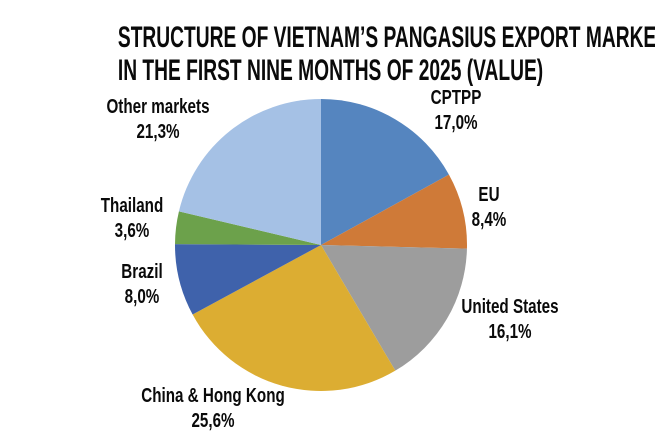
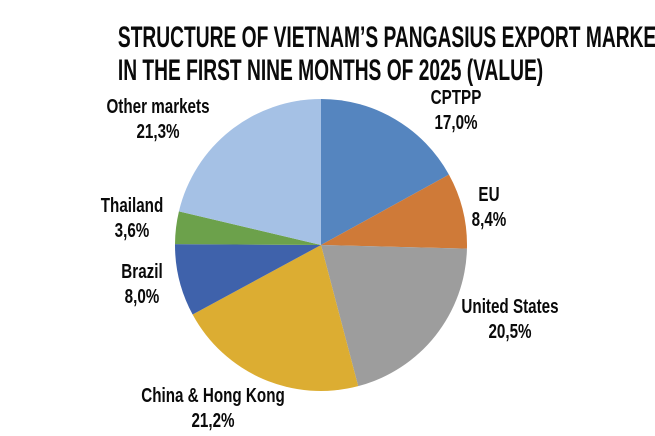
United States: 16,1% -> 20,5%
China & Hong Kong: 25,6% -> 21,2%
